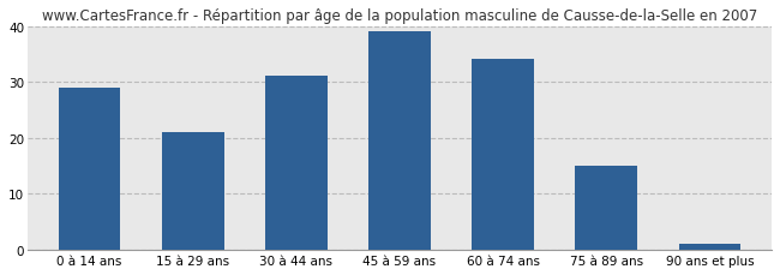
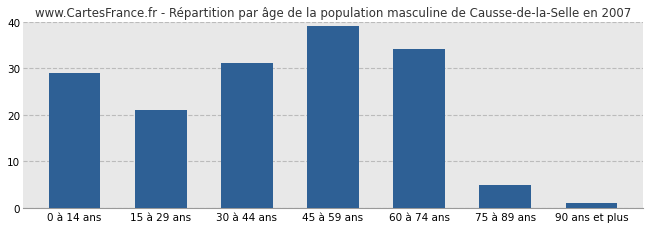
75 à 89 ans: 15 -> 5
